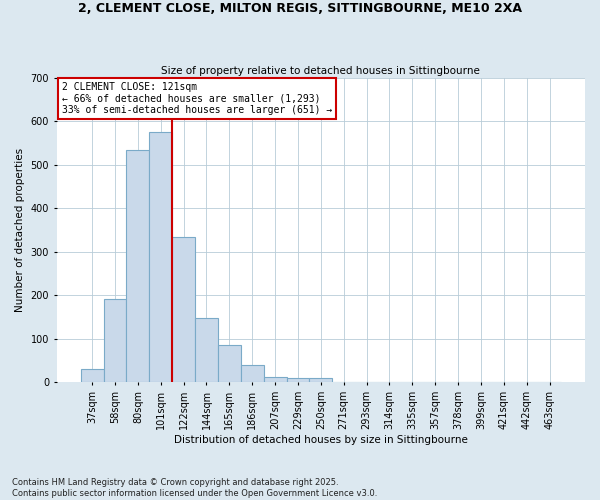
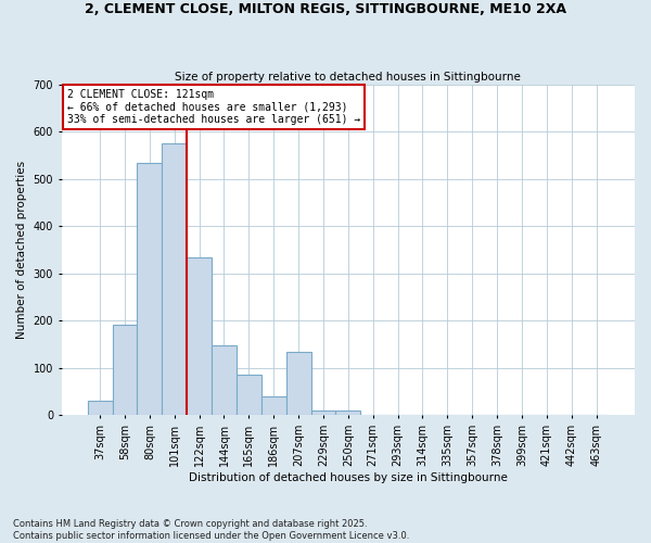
207sqm: 13 -> 135
